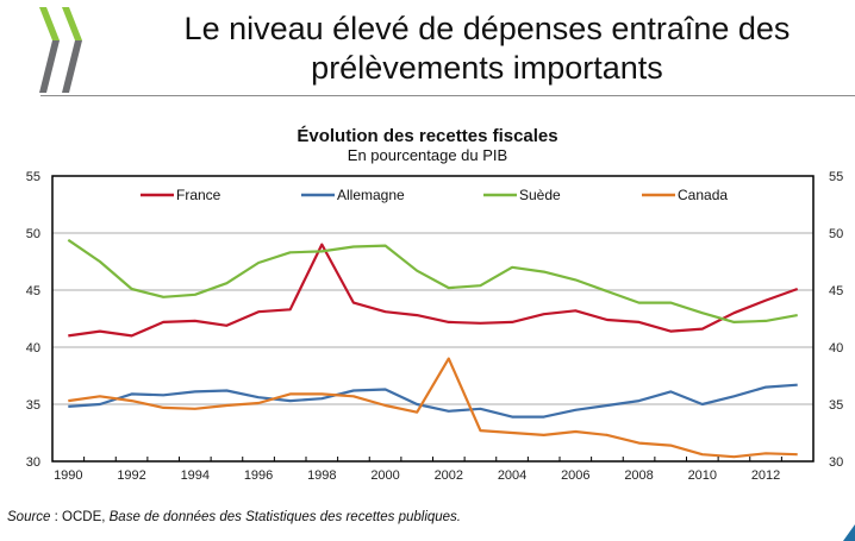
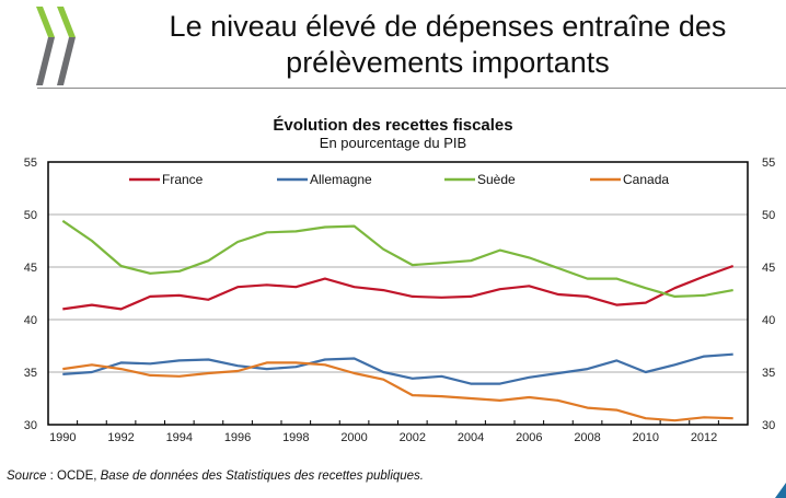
France/1998: 49 -> 43
Canada/2002: 39 -> 33
Suède/2004: 47 -> 46
